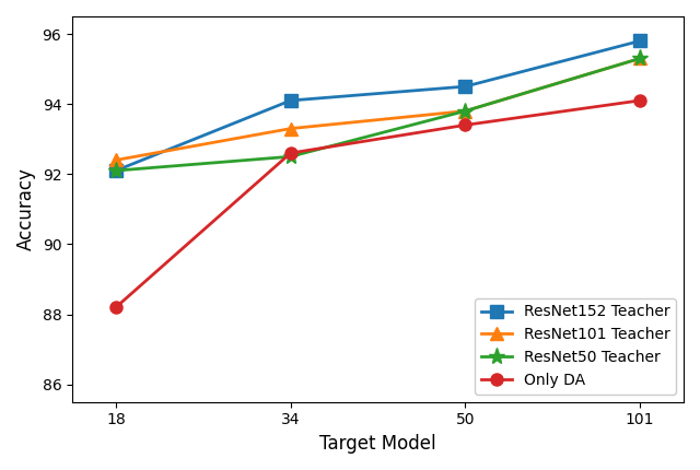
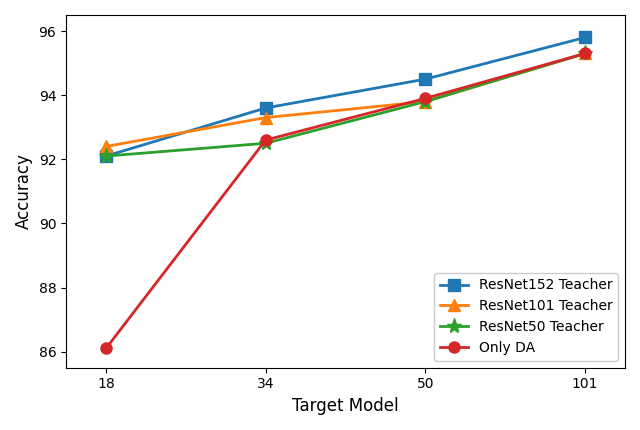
Only DA/18: 88.2 -> 86.1
ResNet152 Teacher/34: 94.1 -> 93.6
Only DA/50: 93.4 -> 93.9
Only DA/101: 94.1 -> 95.3
